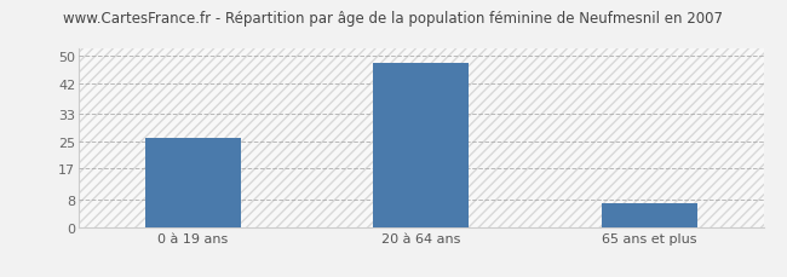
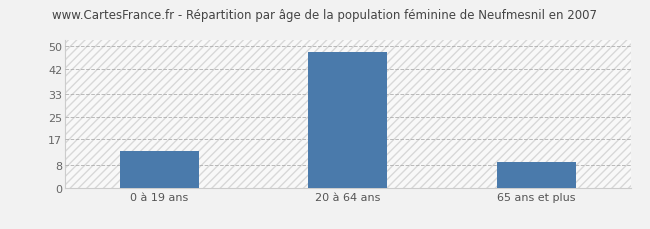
0 à 19 ans: 26 -> 13
65 ans et plus: 7 -> 9
